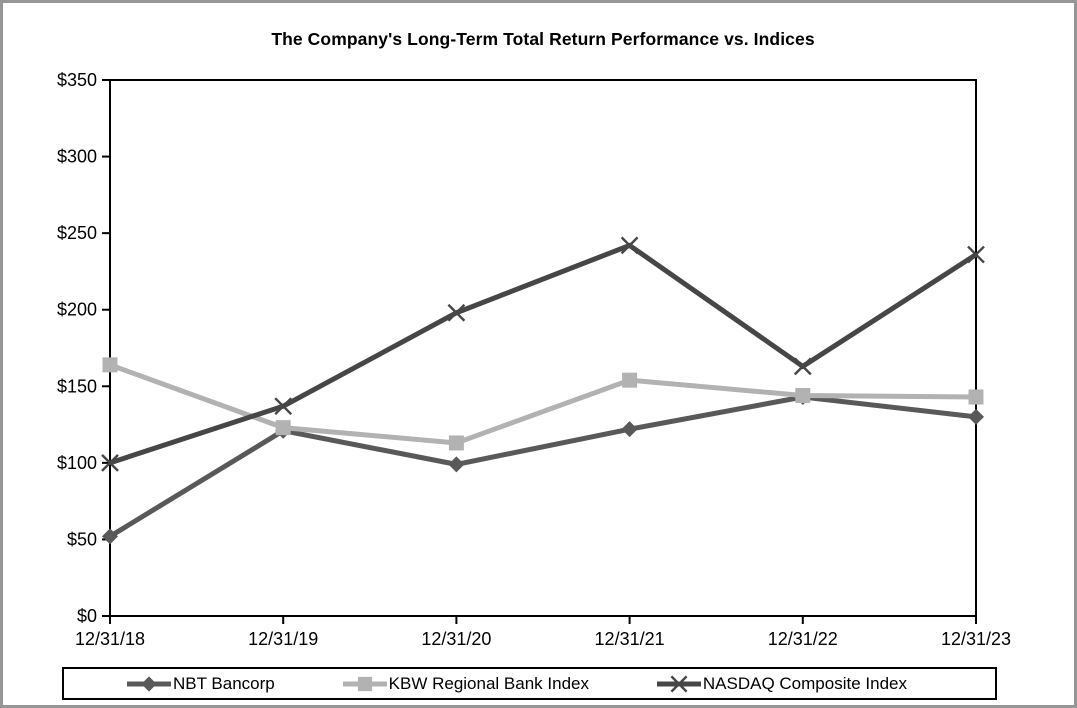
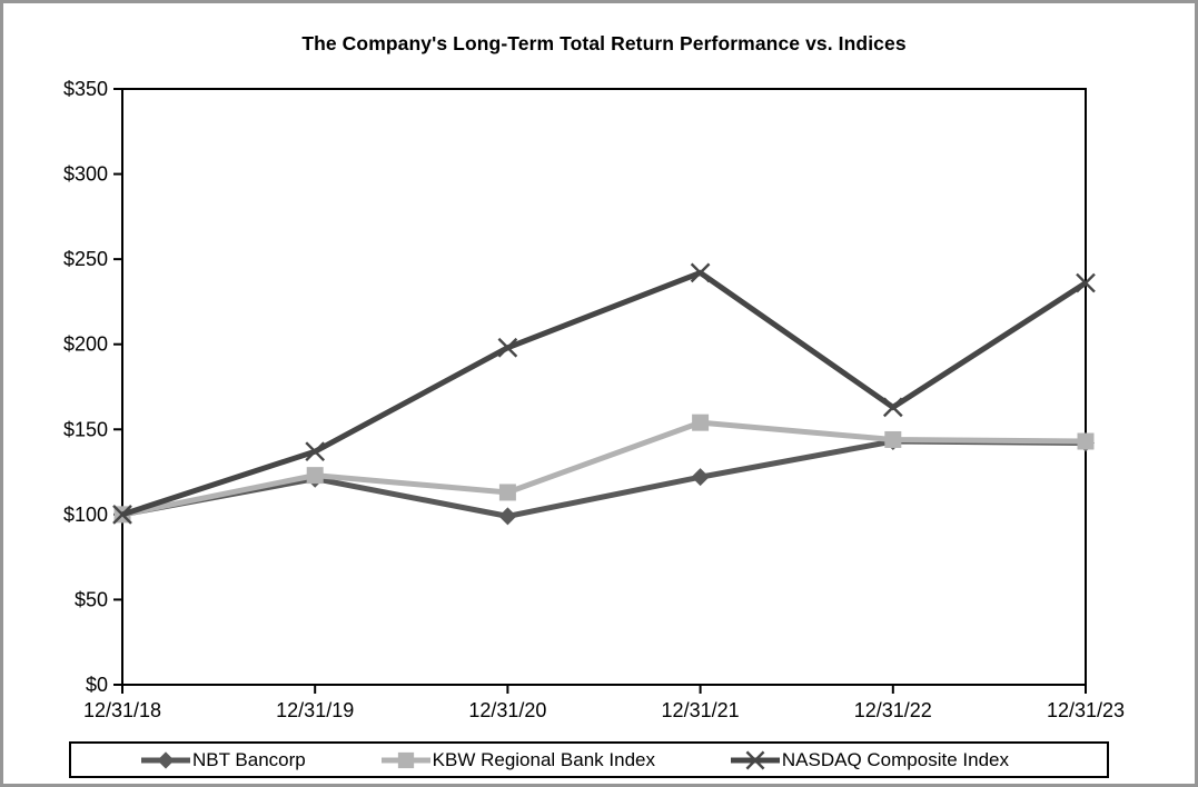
NBT Bancorp/12/31/18: $52 -> $100
KBW Regional Bank Index/12/31/18: $164 -> $100
NBT Bancorp/12/31/23: $130 -> $142
